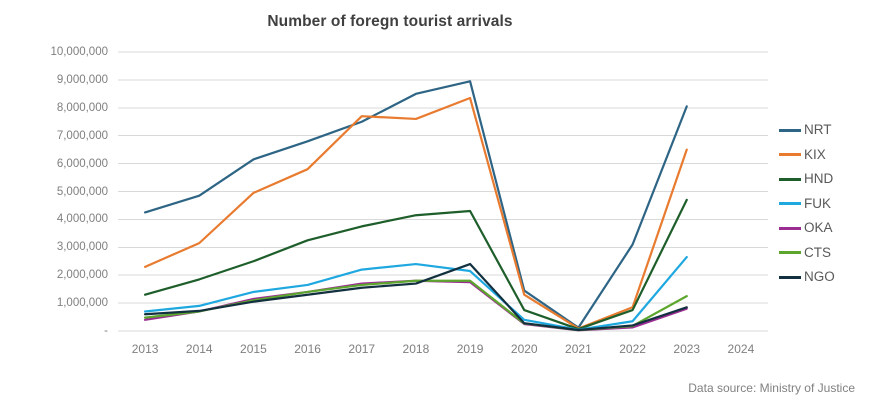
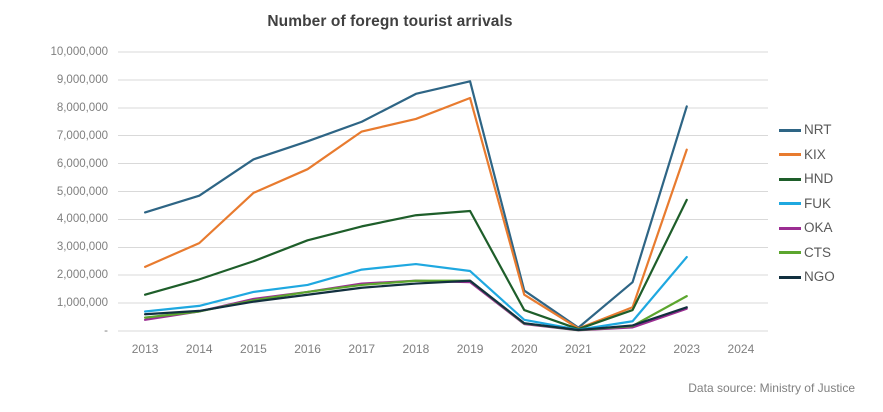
KIX/2017: 7700000 -> 7200000
NGO/2019: 2400000 -> 1800000
NRT/2022: 3100000 -> 1800000
